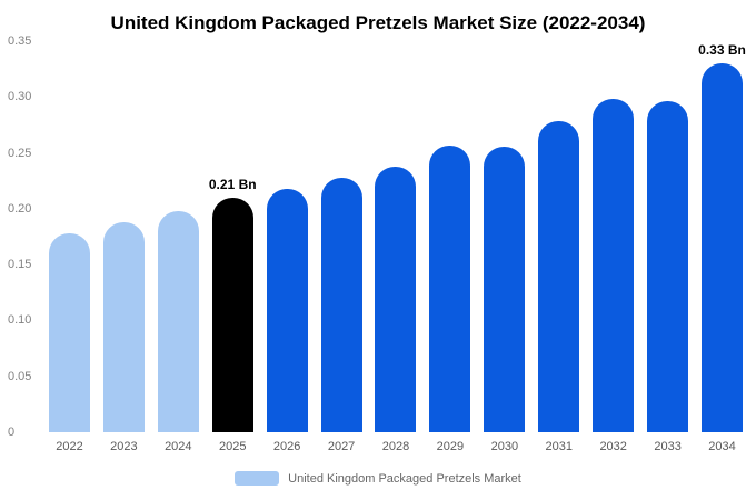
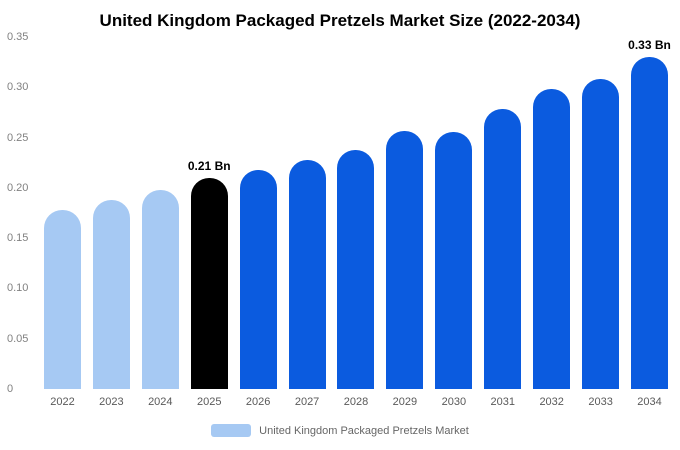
2033: 0.296 -> 0.308
